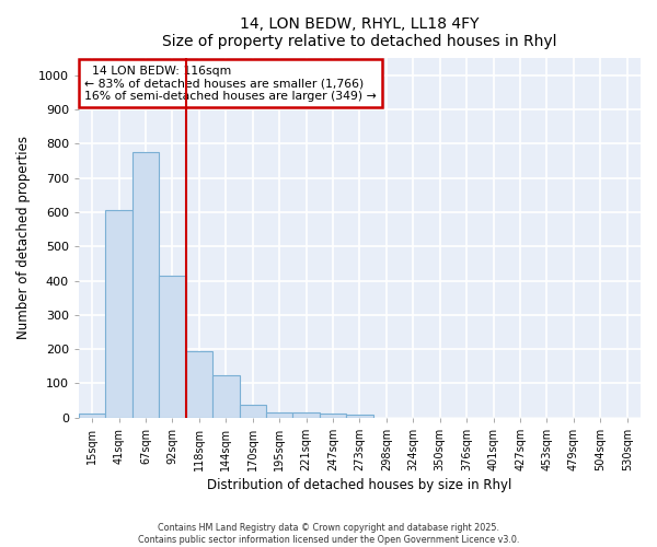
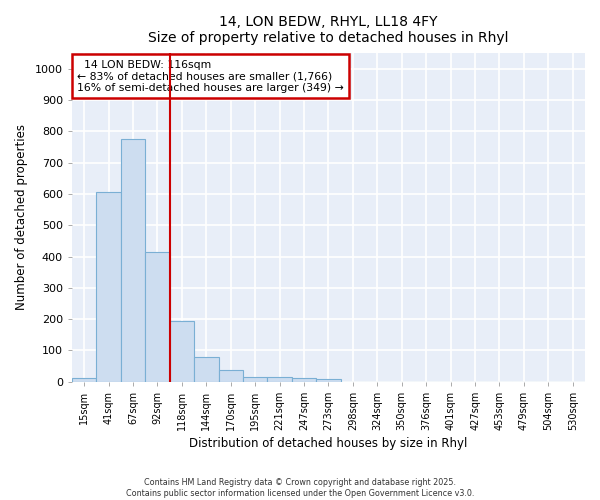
144sqm: 125 -> 78
